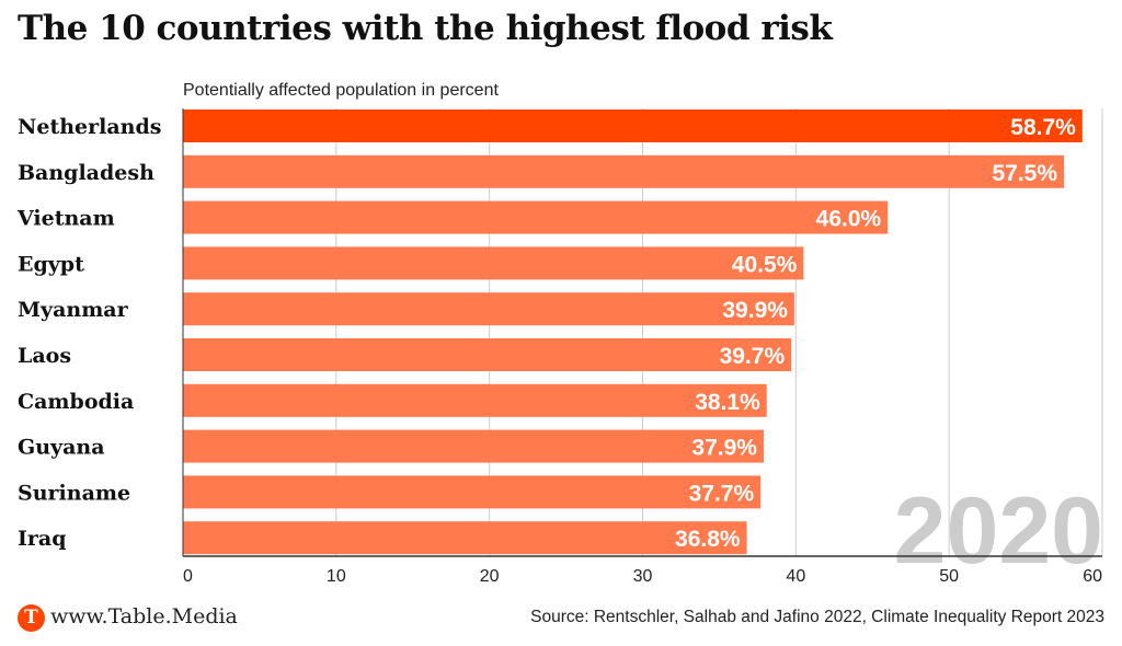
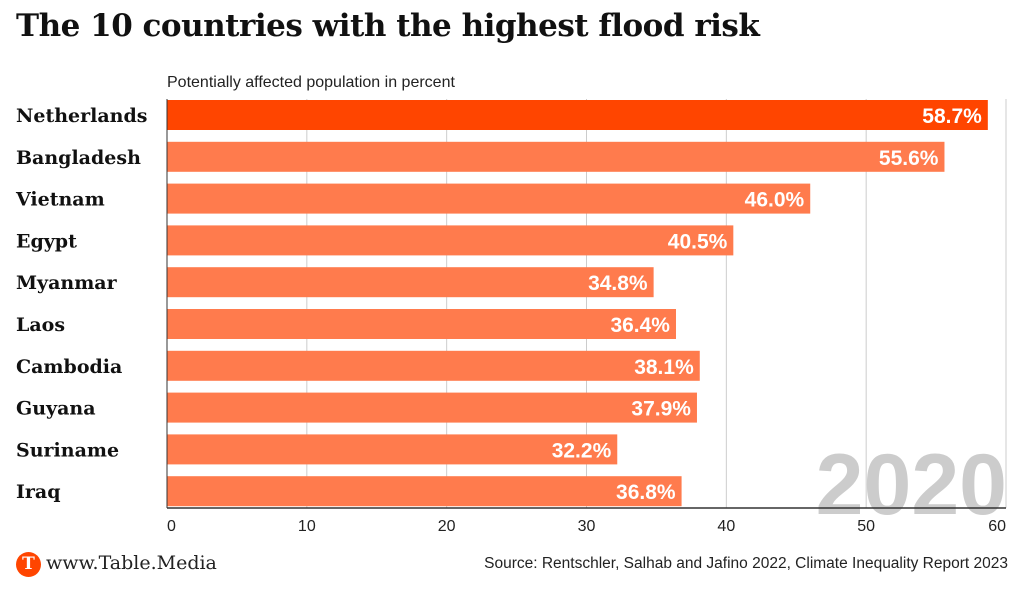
Bangladesh: 57.5% -> 55.6%
Myanmar: 39.9% -> 34.8%
Laos: 39.7% -> 36.4%
Suriname: 37.7% -> 32.2%
